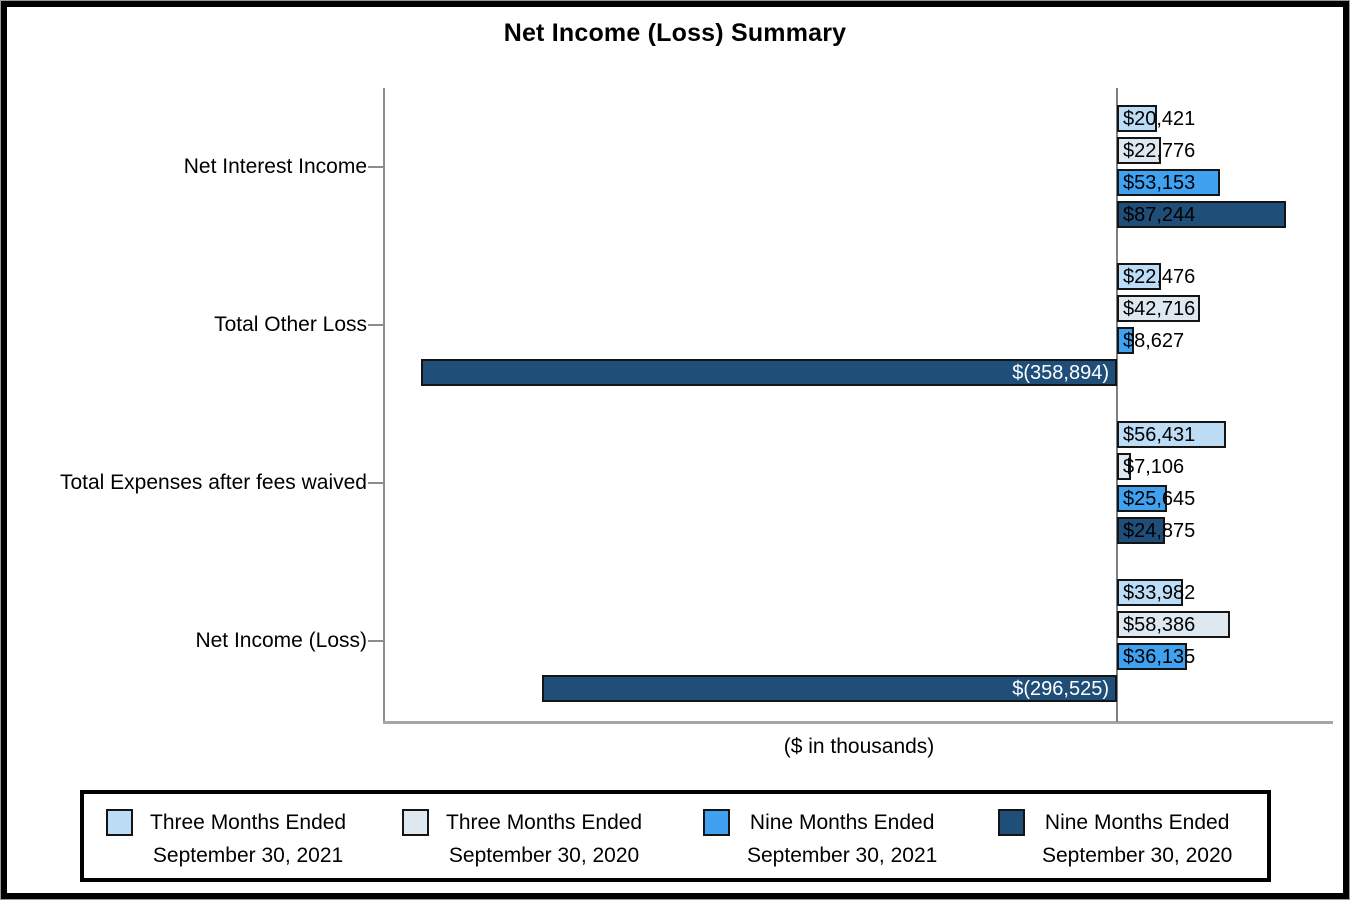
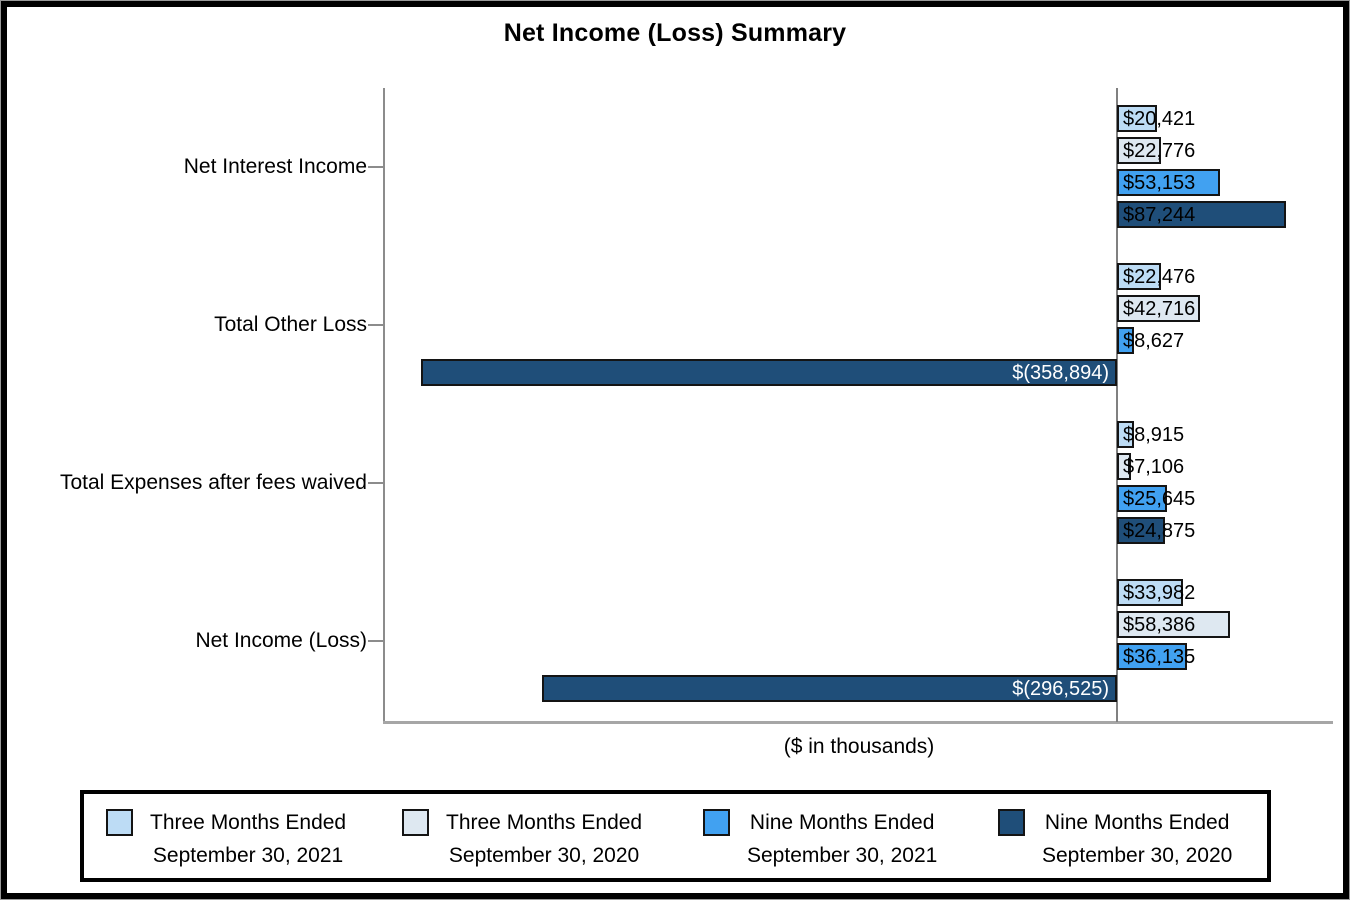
Three Months Ended September 30, 2021/Total Expenses after fees waived: $56,431 -> $8,915
